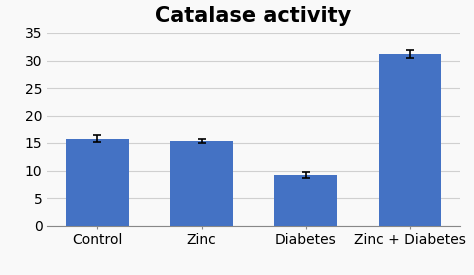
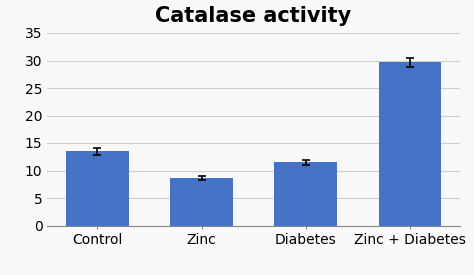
Control: 15.8 -> 13.5
Zinc: 15.4 -> 8.6
Diabetes: 9.2 -> 11.5
Zinc + Diabetes: 31.2 -> 29.7
